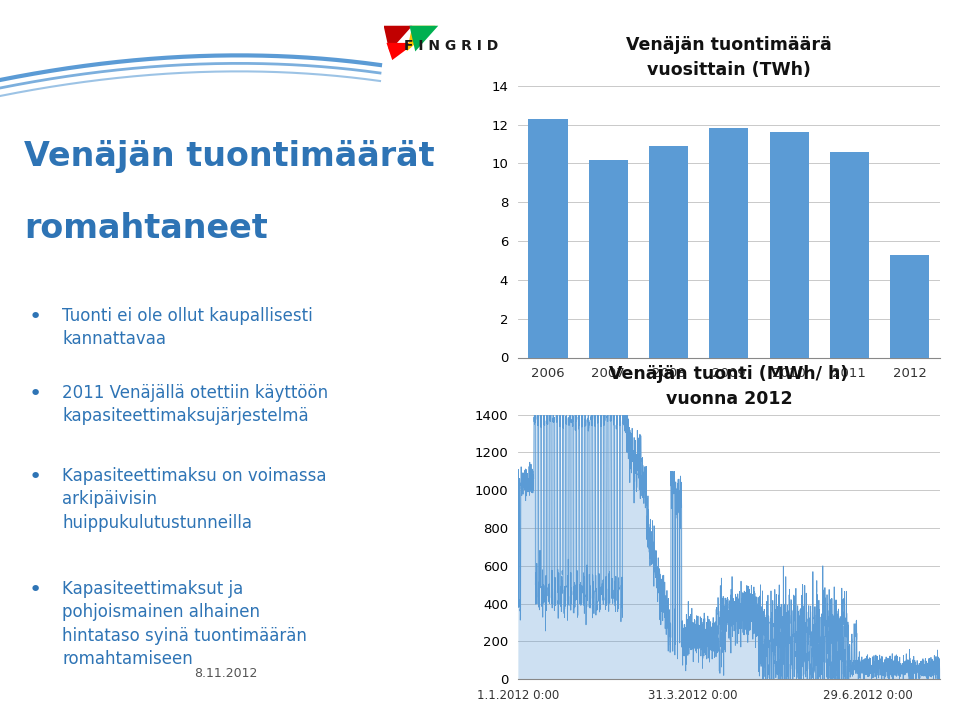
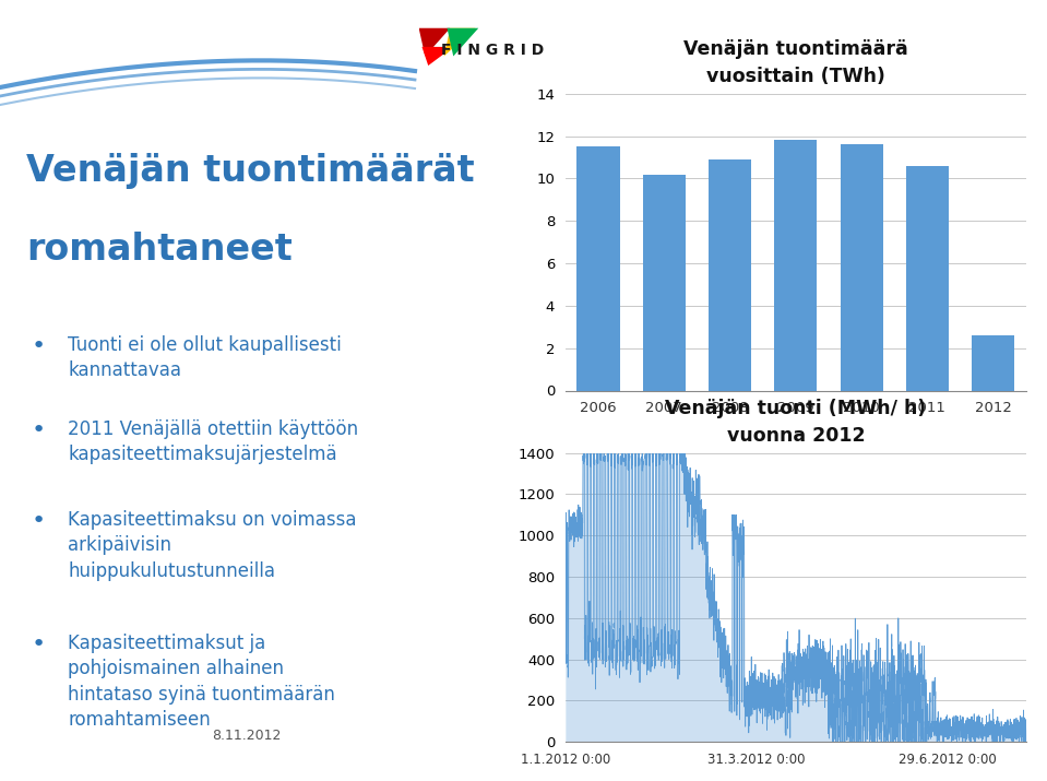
Venäjän tuontimäärä vuosittain (TWh)/2006: 12.3 -> 11.5
Venäjän tuontimäärä vuosittain (TWh)/2012: 5.3 -> 2.6
